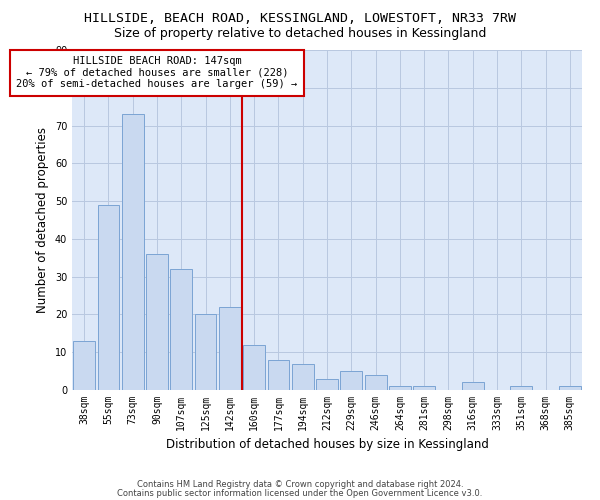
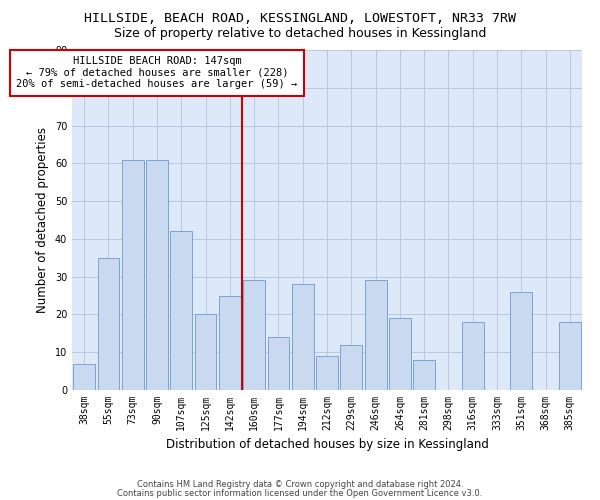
38sqm: 13 -> 7
55sqm: 49 -> 35
73sqm: 73 -> 61
90sqm: 36 -> 61
107sqm: 32 -> 42
142sqm: 22 -> 25
160sqm: 12 -> 29
177sqm: 8 -> 14
194sqm: 7 -> 28
212sqm: 3 -> 9
229sqm: 5 -> 12
246sqm: 4 -> 29
264sqm: 1 -> 19
281sqm: 1 -> 8
316sqm: 2 -> 18
351sqm: 1 -> 26
385sqm: 1 -> 18
